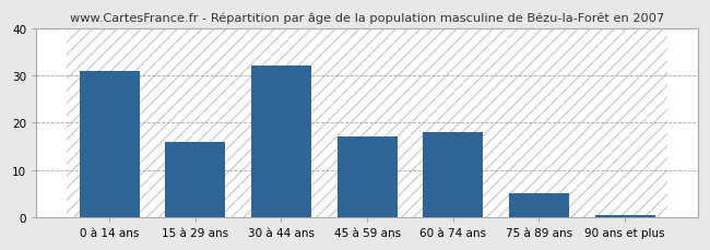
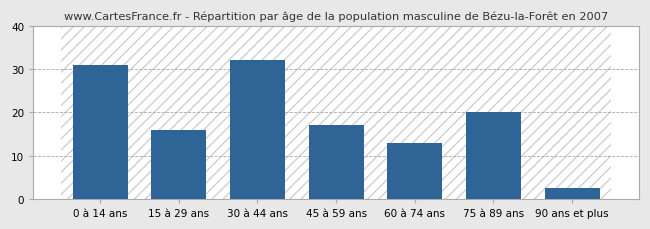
60 à 74 ans: 18.0 -> 13.0
75 à 89 ans: 5.0 -> 20.0
90 ans et plus: 0.4 -> 2.5
